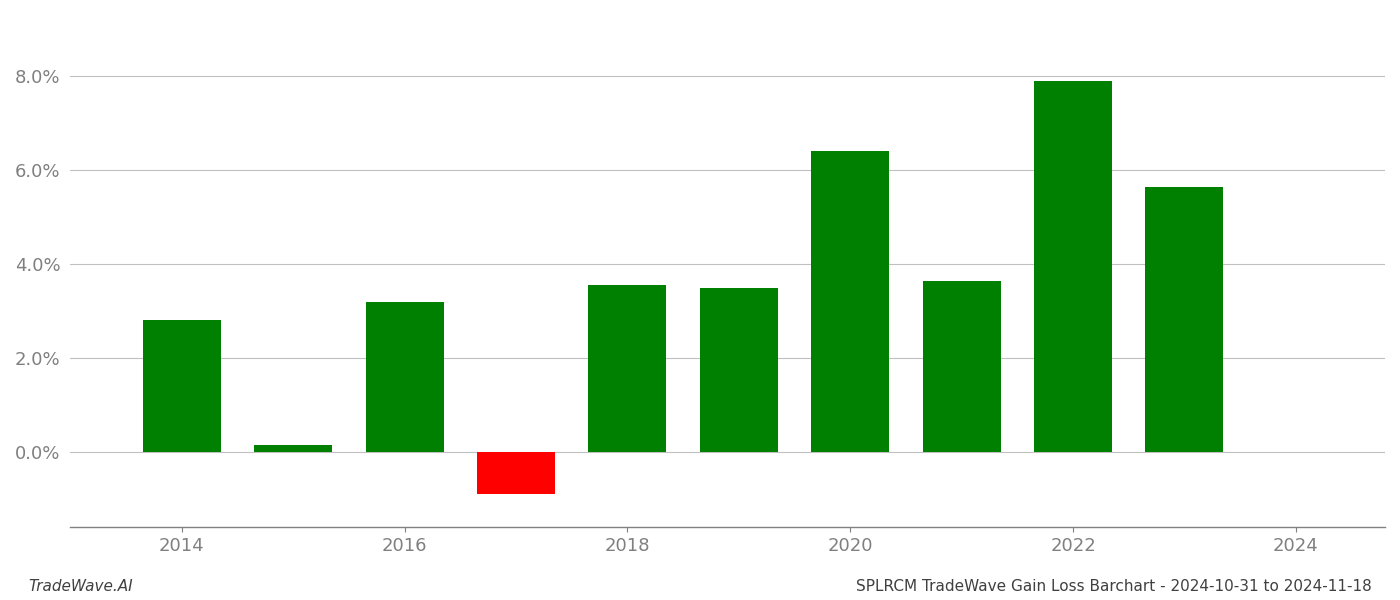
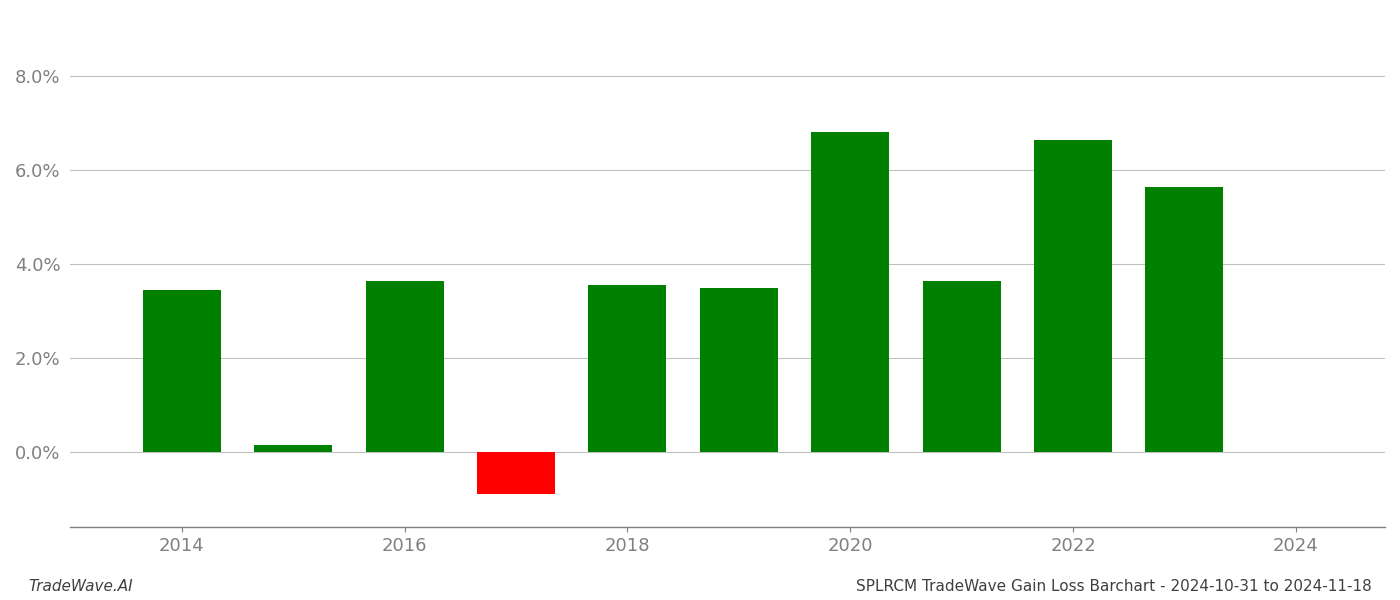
2014: 2.80% -> 3.45%
2016: 3.20% -> 3.65%
2020: 6.40% -> 6.80%
2022: 7.90% -> 6.65%
